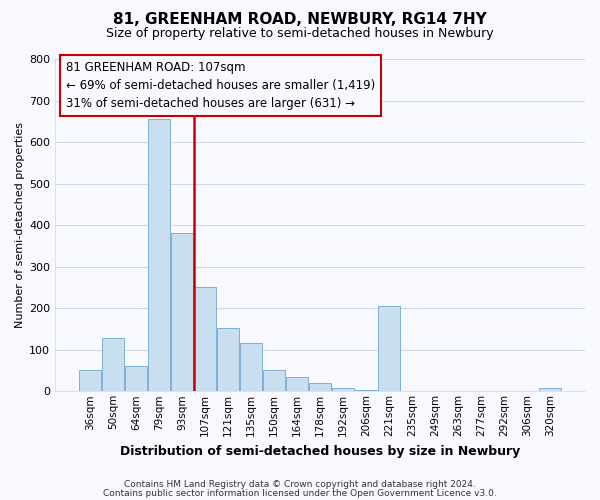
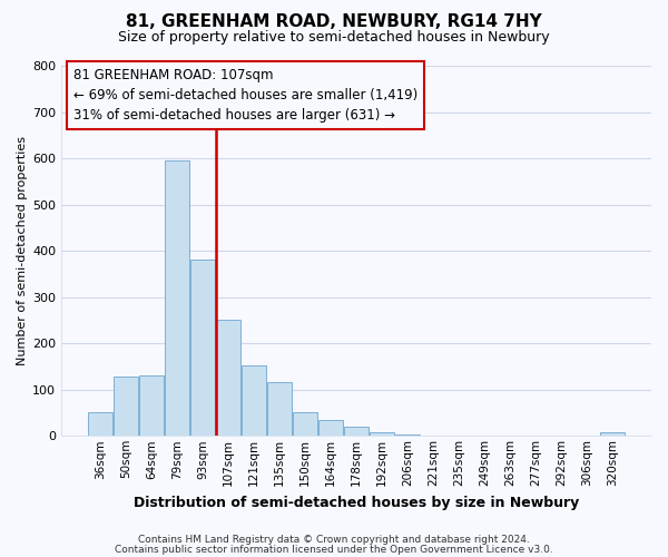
64sqm: 60 -> 130
79sqm: 655 -> 595
221sqm: 205 -> 1
